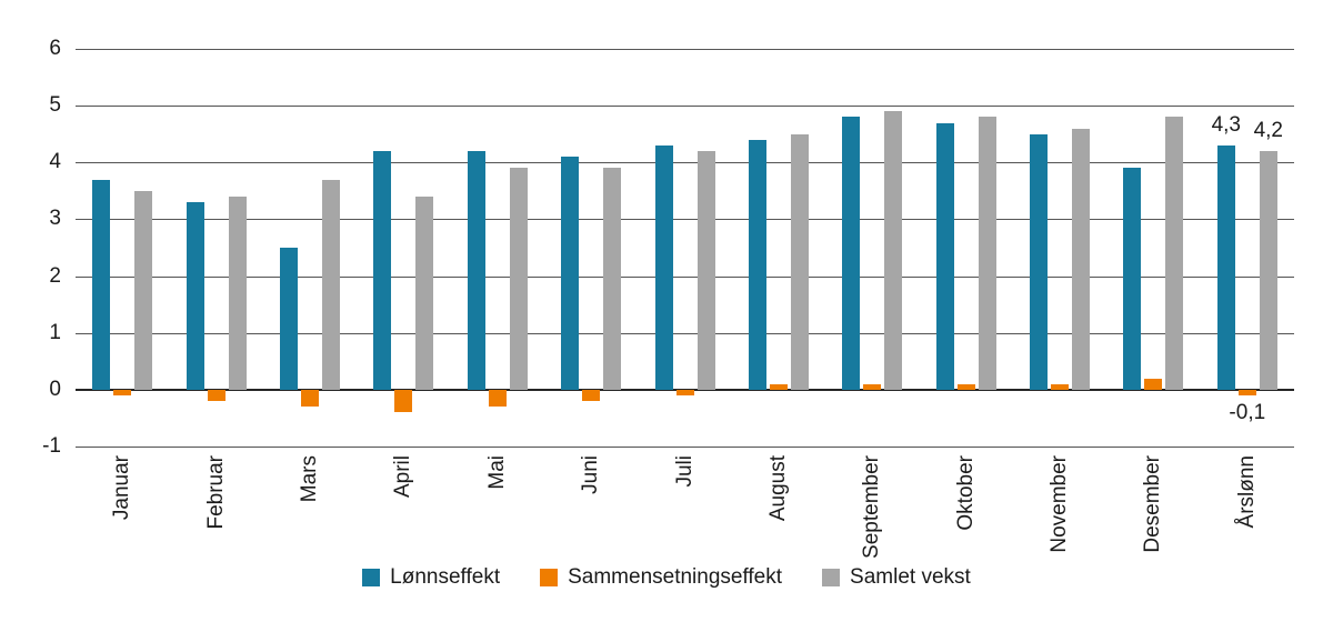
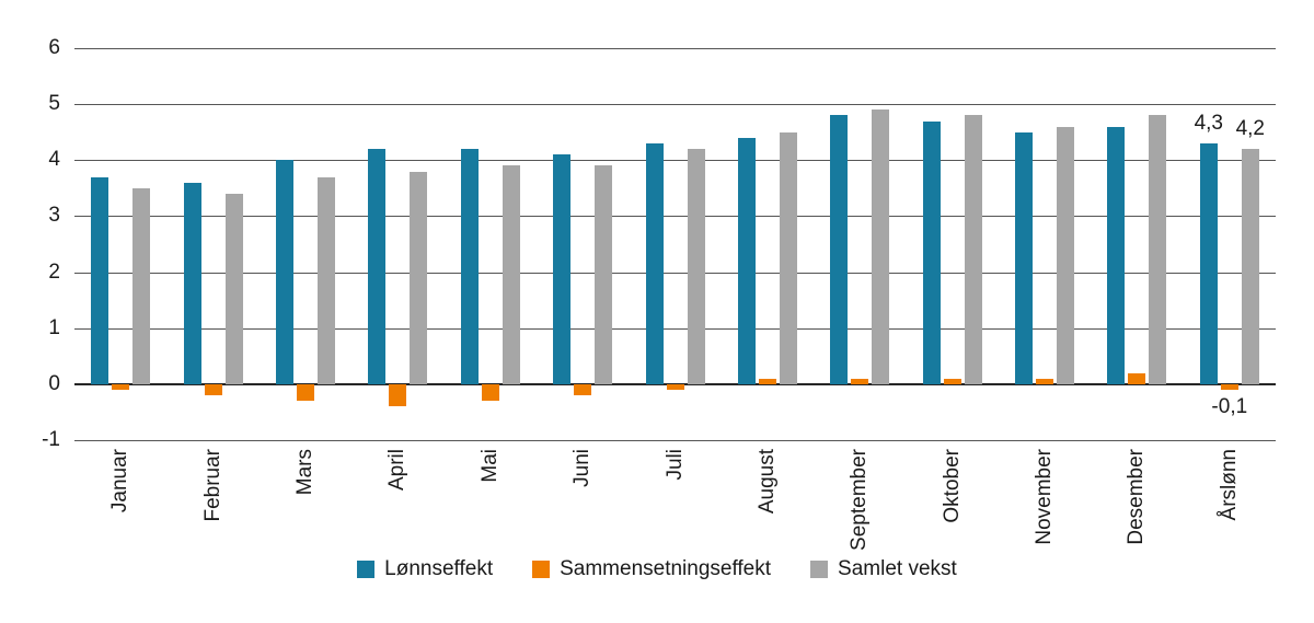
Lønnseffekt/Februar: 3.3 -> 3.6
Lønnseffekt/Mars: 2.5 -> 4.0
Samlet vekst/April: 3.4 -> 3.8
Lønnseffekt/Desember: 3.9 -> 4.6
